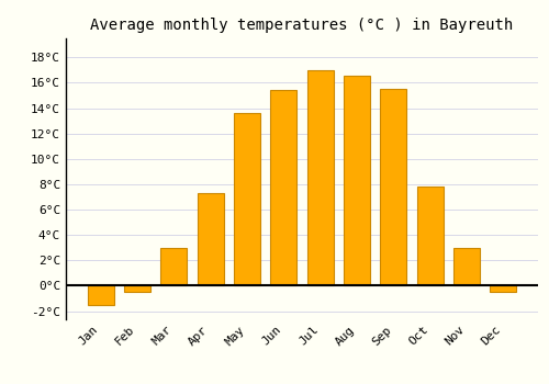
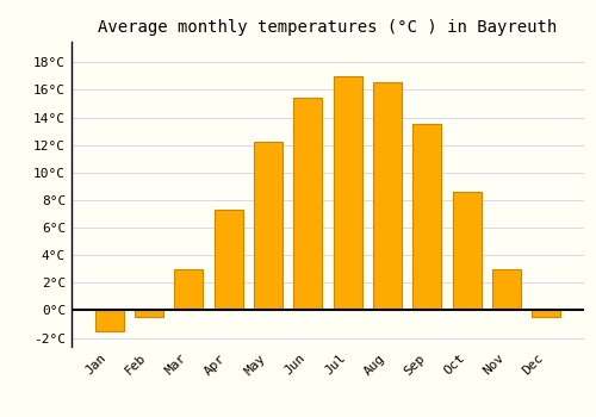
May: 13.6°C -> 12.2°C
Sep: 15.5°C -> 13.5°C
Oct: 7.8°C -> 8.6°C
